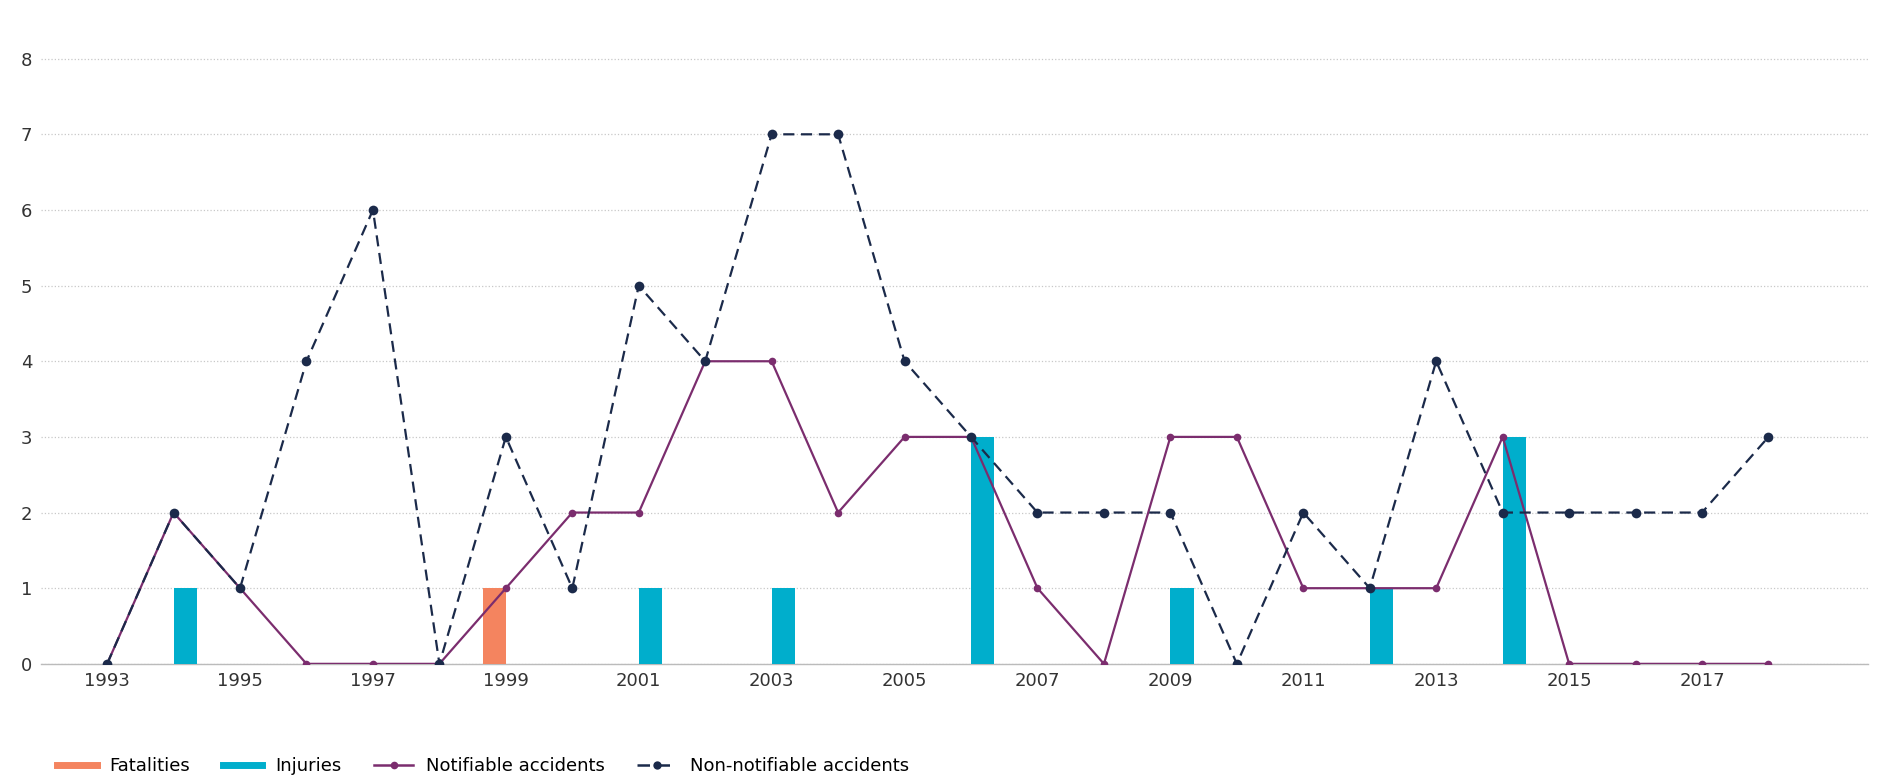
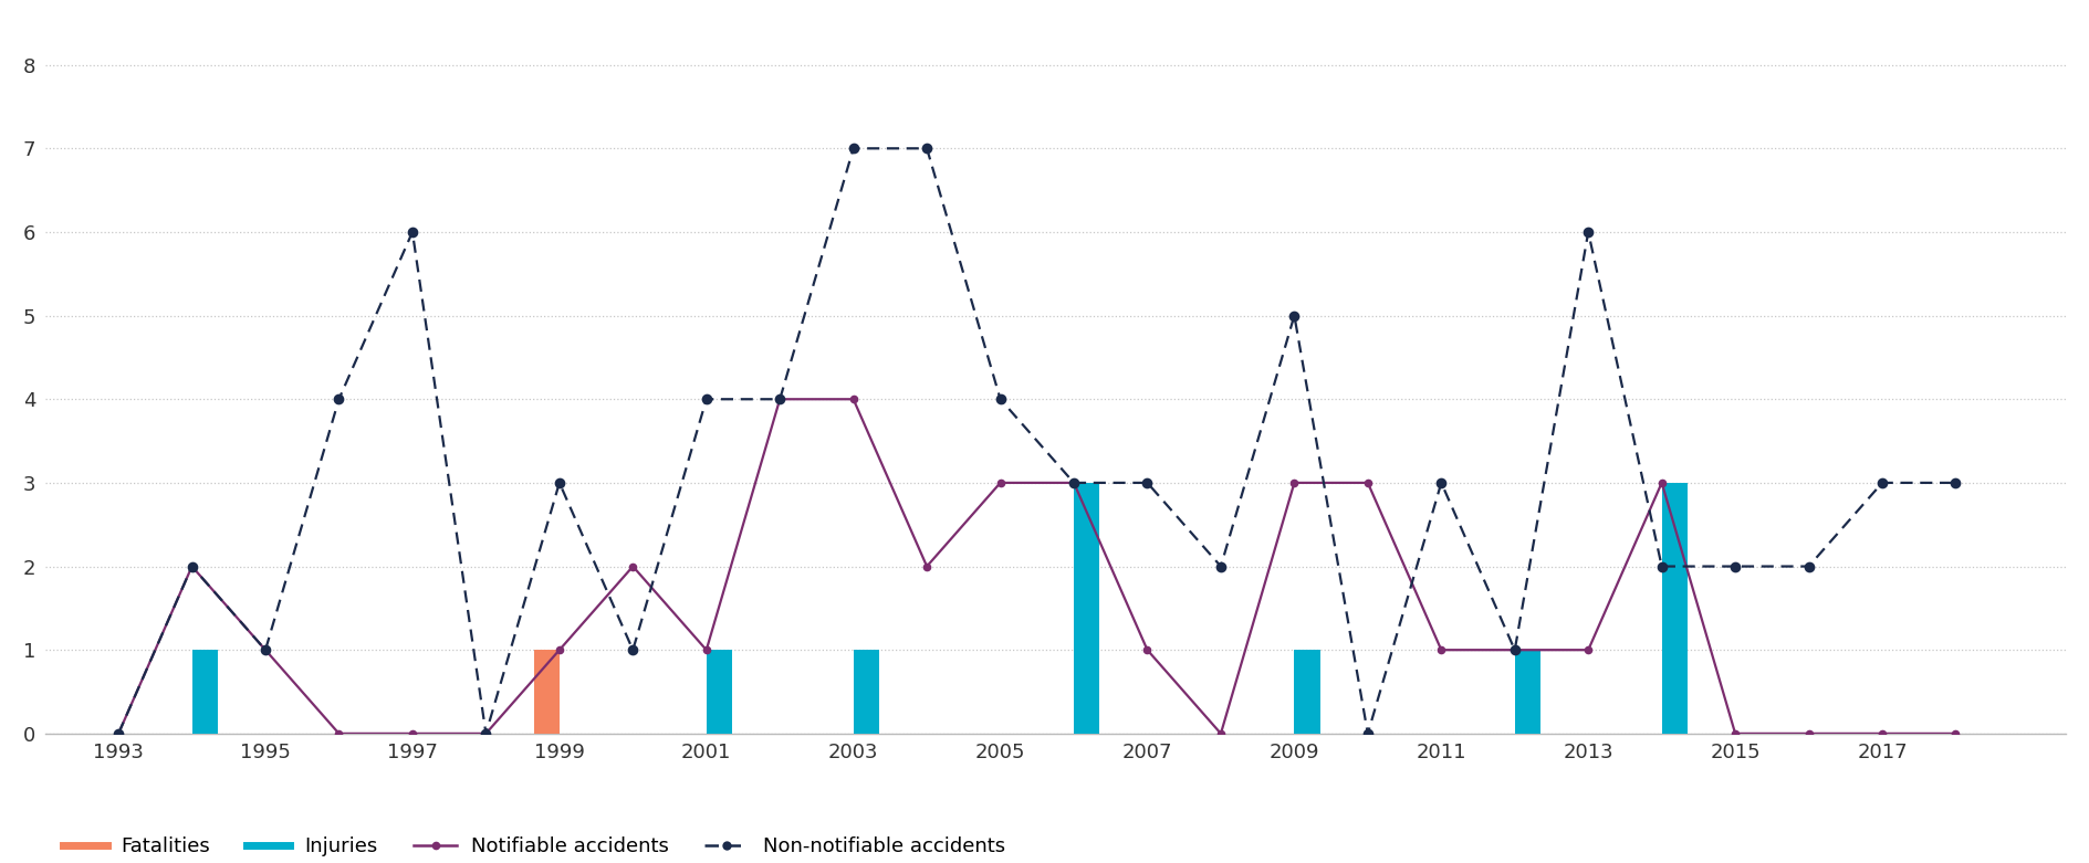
Notifiable accidents/2001: 2 -> 1
Non-notifiable accidents/2001: 5 -> 4
Non-notifiable accidents/2007: 2 -> 3
Non-notifiable accidents/2009: 2 -> 5
Non-notifiable accidents/2011: 2 -> 3
Non-notifiable accidents/2013: 4 -> 6
Non-notifiable accidents/2017: 2 -> 3
